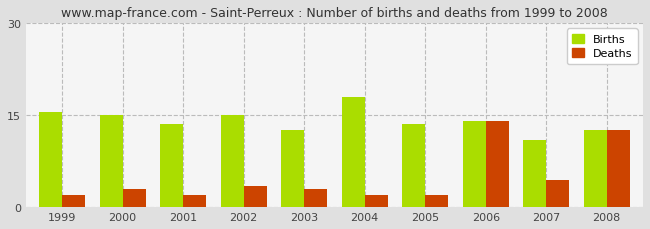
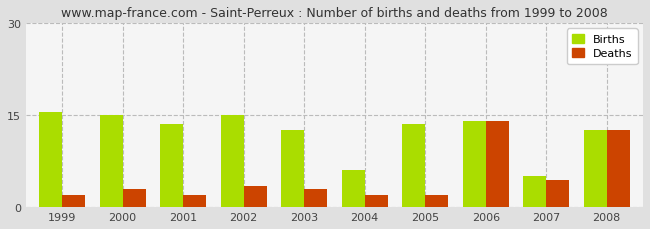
Births/2004: 18.0 -> 6.0
Births/2007: 11.0 -> 5.0
